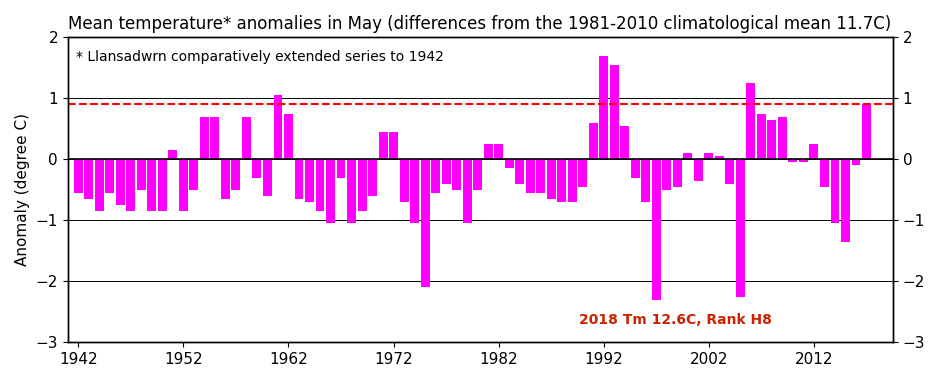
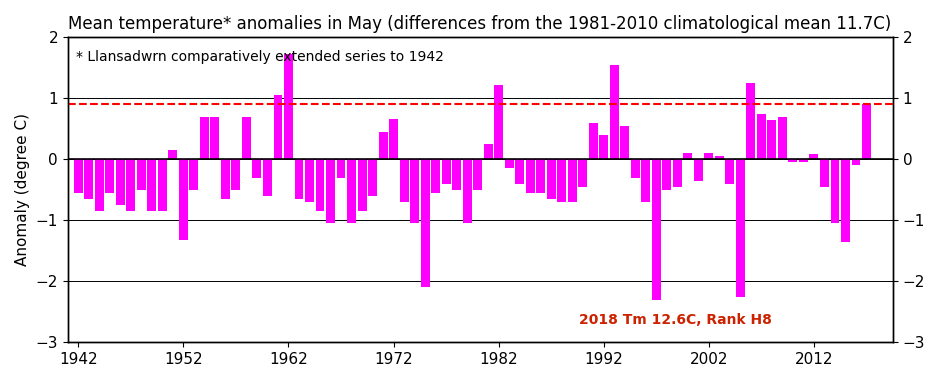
1952: -0.85 -> -1.32
1962: 0.75 -> 1.72
1972: 0.45 -> 0.66
1982: 0.25 -> 1.22
1992: 1.70 -> 0.40
2012: 0.25 -> 0.08
